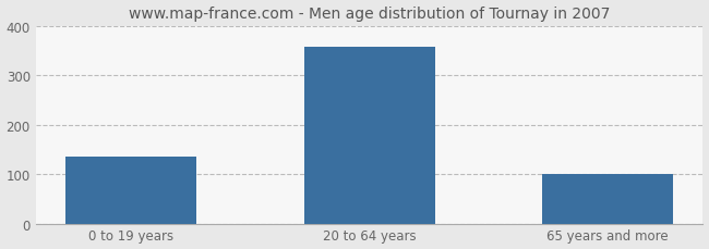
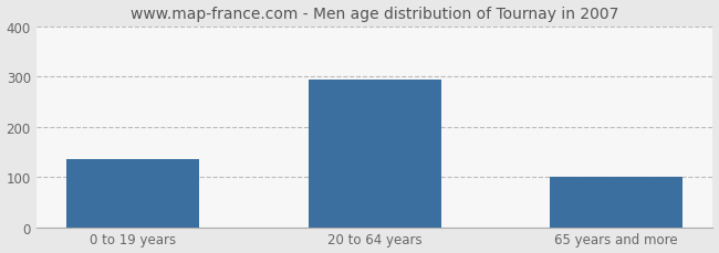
20 to 64 years: 359 -> 295
